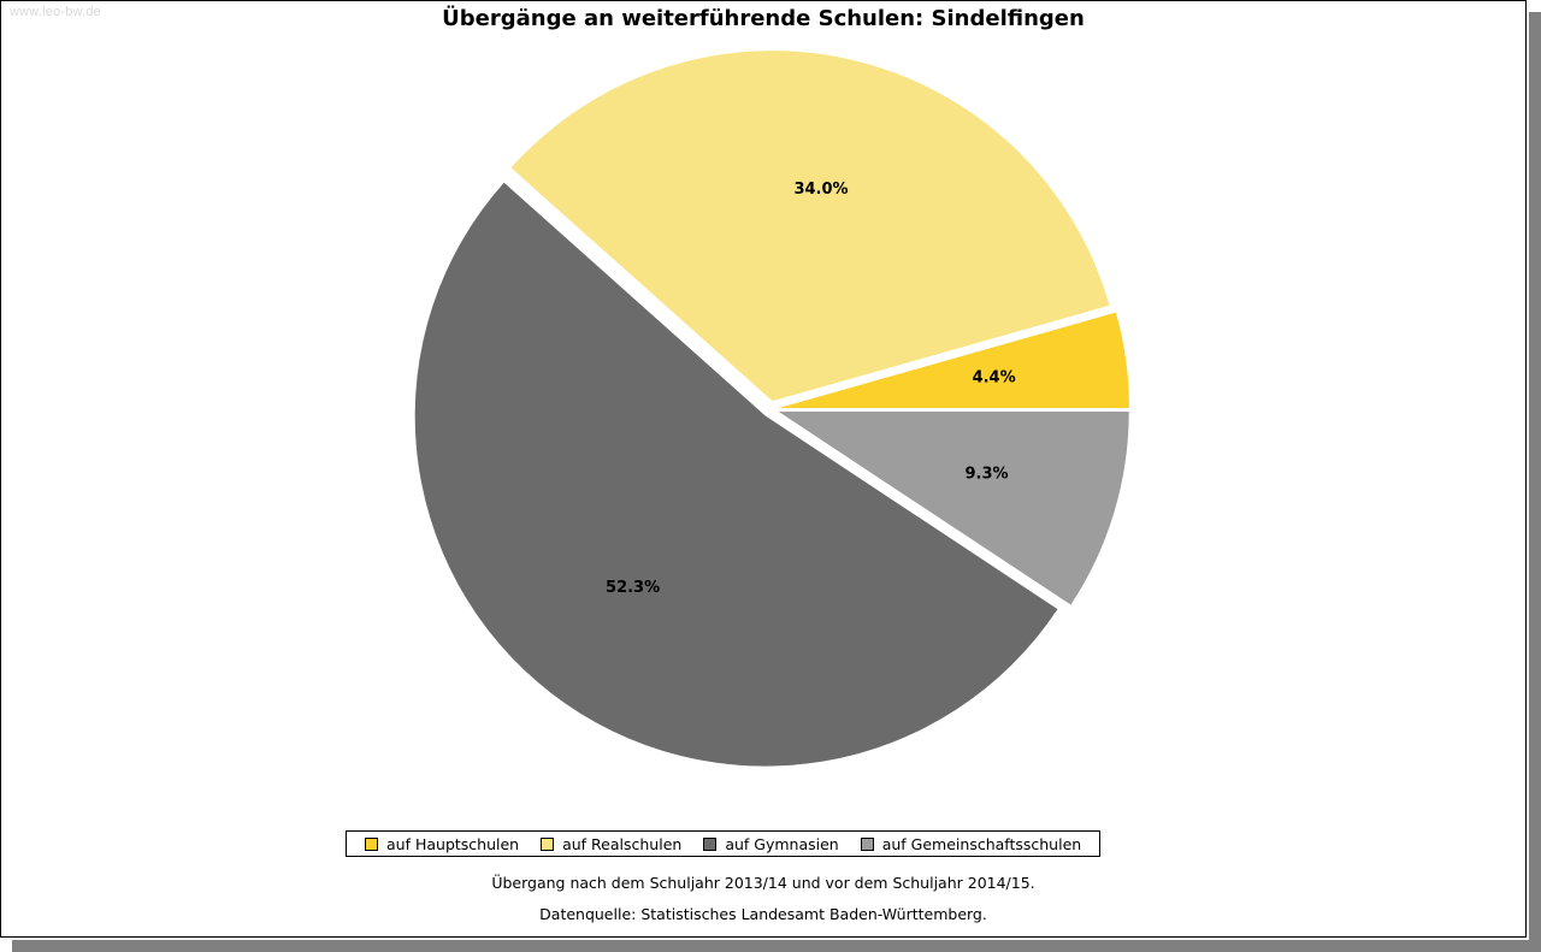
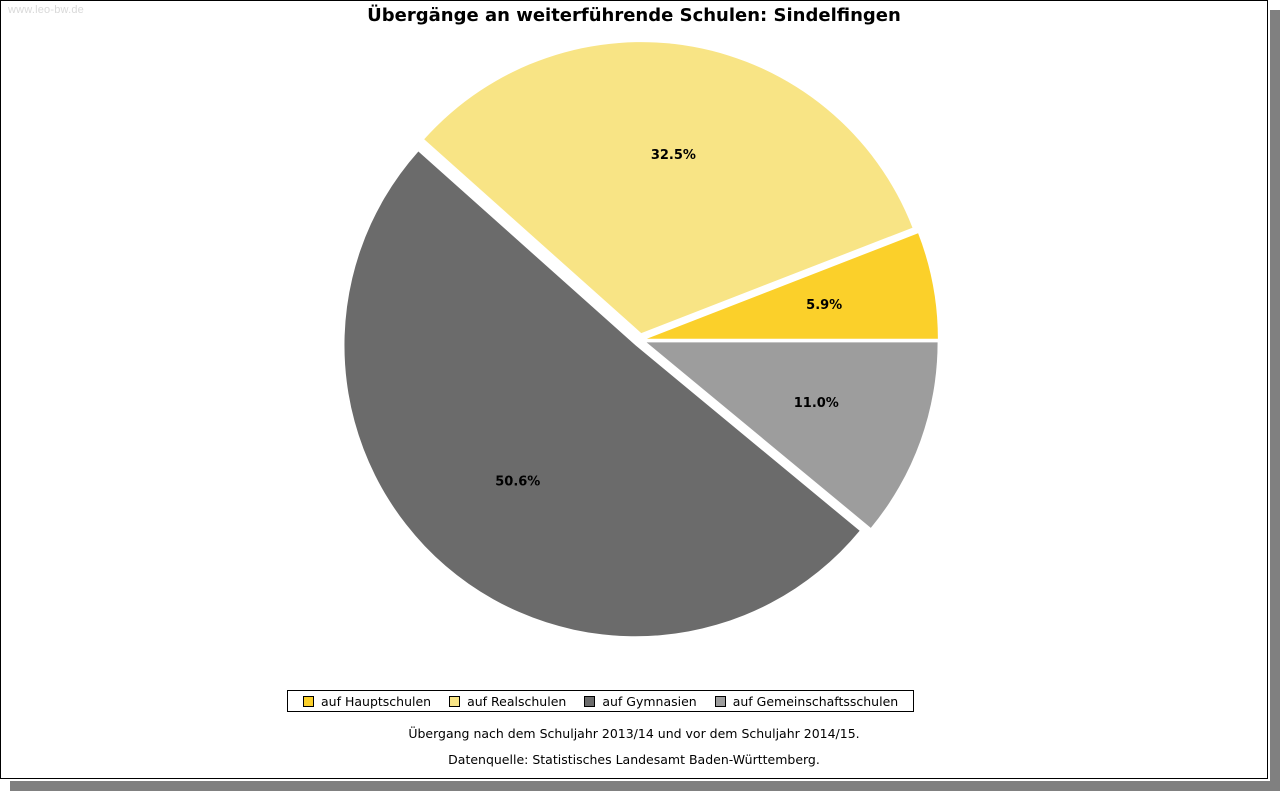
auf Hauptschulen: 4.4% -> 5.9%
auf Realschulen: 34.0% -> 32.5%
auf Gymnasien: 52.3% -> 50.6%
auf Gemeinschaftsschulen: 9.3% -> 11.0%
